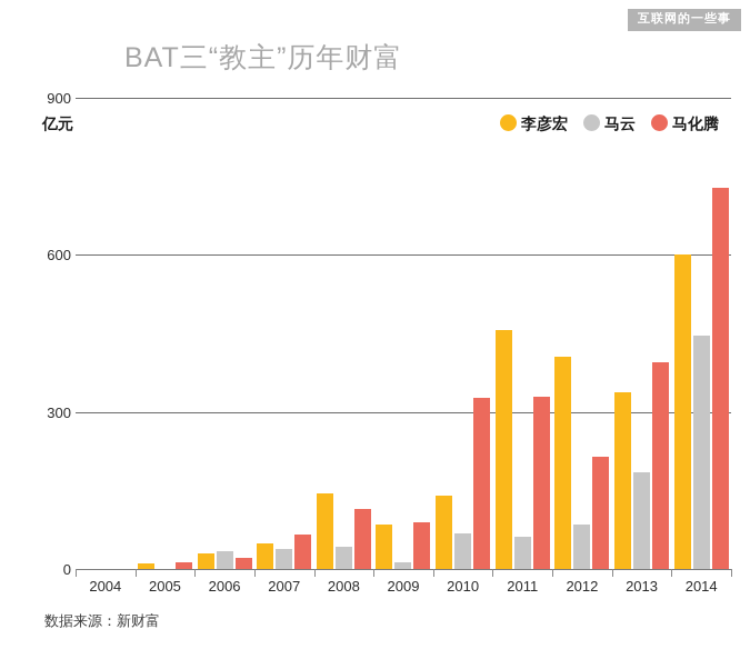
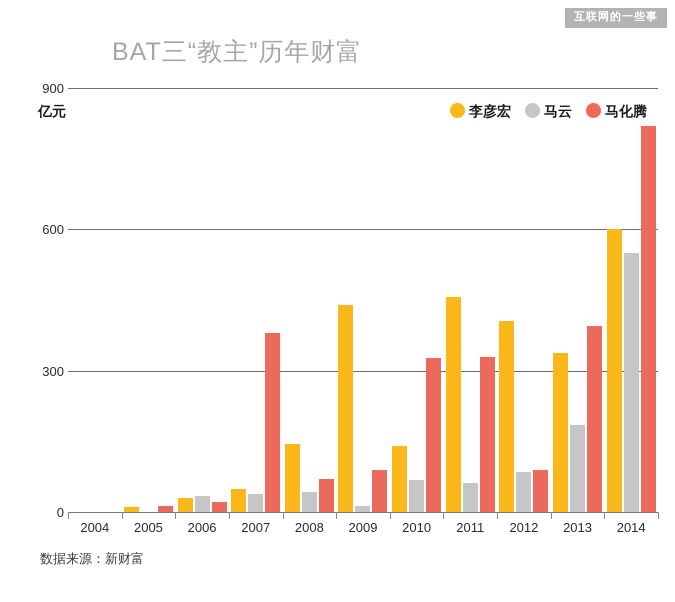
马化腾/2007: 60 -> 380
马化腾/2008: 120 -> 70
李彦宏/2009: 80 -> 440
马化腾/2012: 220 -> 90
马云/2014: 450 -> 550
马化腾/2014: 730 -> 820
